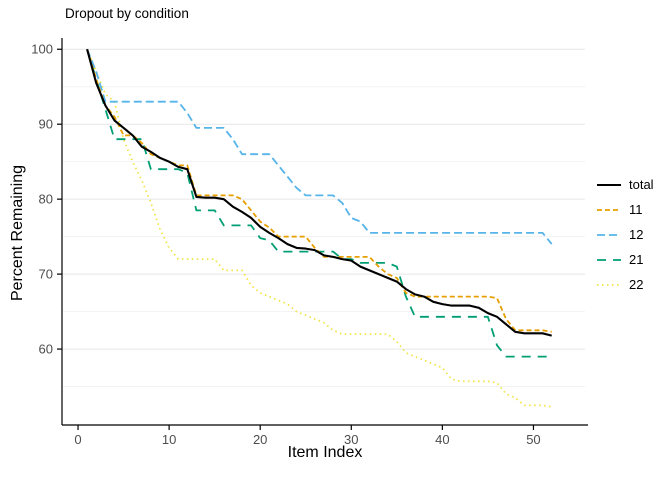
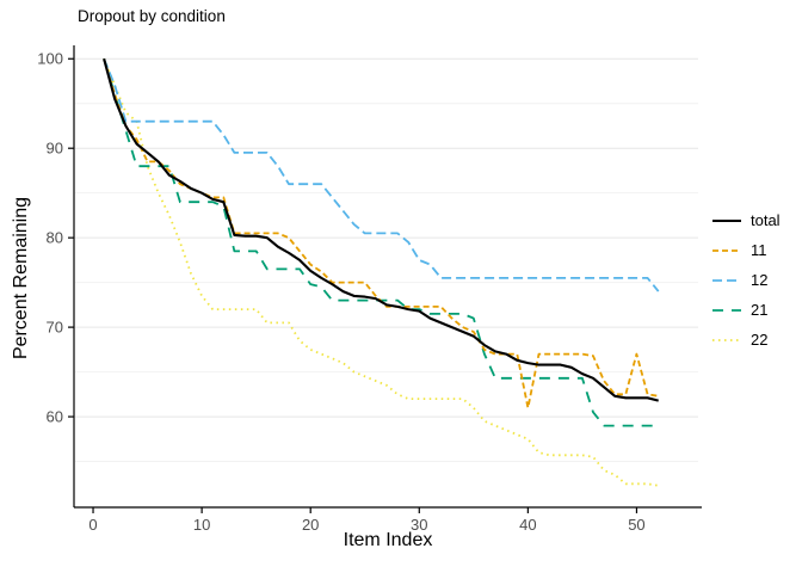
11/40: 67 -> 61
11/50: 62 -> 67
